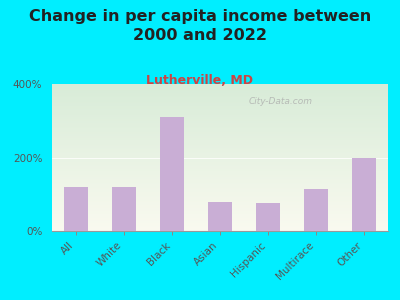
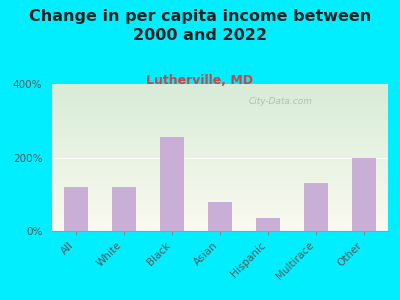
Black: 310% -> 255%
Hispanic: 75% -> 35%
Multirace: 115% -> 130%
